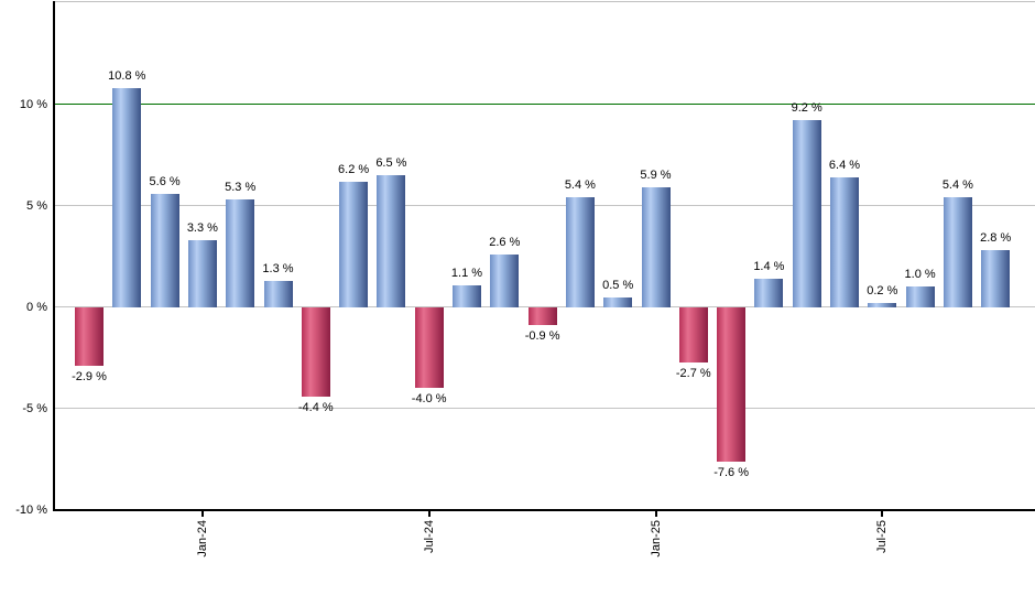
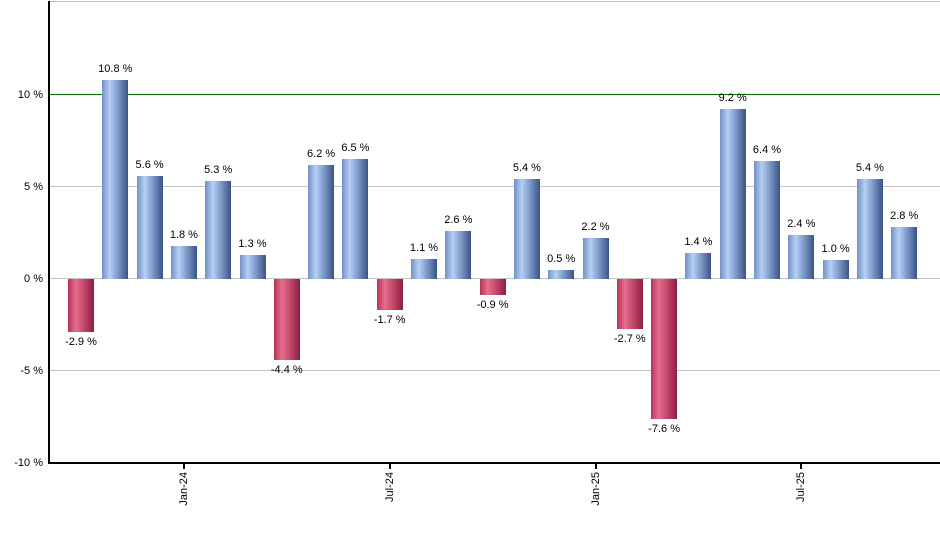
Jan-24: 3.3 -> 1.8
Jul-24: -4.0 -> -1.7
Jan-25: 5.9 -> 2.2
Jul-25: 0.2 -> 2.4
